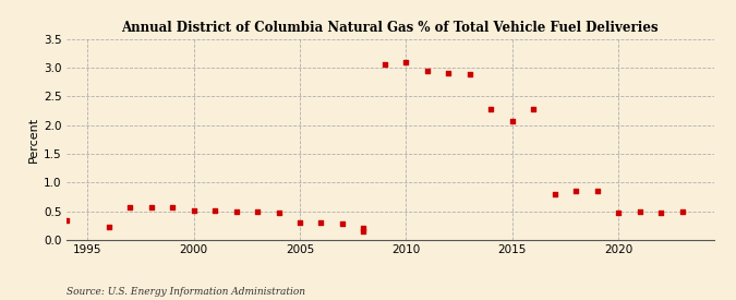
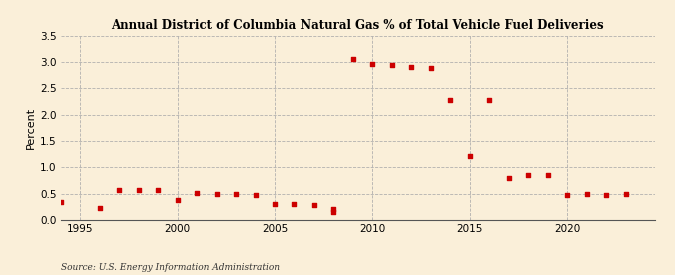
2000: 0.52 -> 0.38
2010: 3.10 -> 2.96
2015: 2.08 -> 1.22
